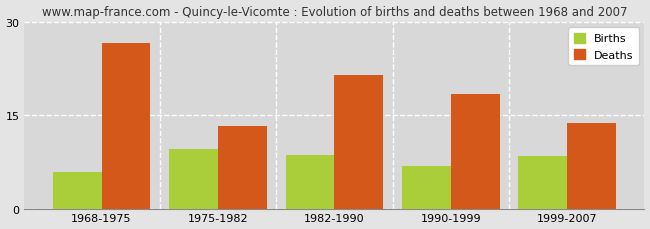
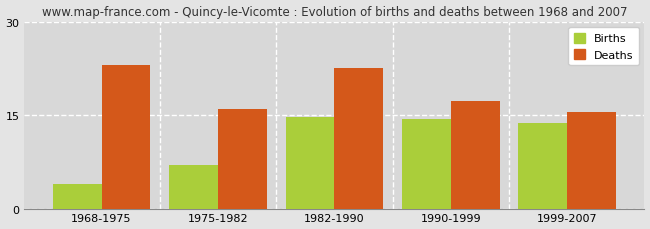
Births/1968-1975: 5.8 -> 4.0
Deaths/1968-1975: 26.6 -> 23.0
Births/1975-1982: 9.6 -> 7.0
Deaths/1975-1982: 13.2 -> 16.0
Births/1982-1990: 8.6 -> 14.7
Deaths/1982-1990: 21.4 -> 22.5
Births/1990-1999: 6.8 -> 14.3
Deaths/1990-1999: 18.4 -> 17.2
Births/1999-2007: 8.4 -> 13.8
Deaths/1999-2007: 13.8 -> 15.5
